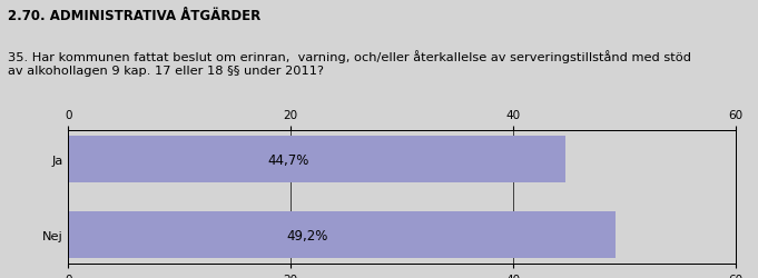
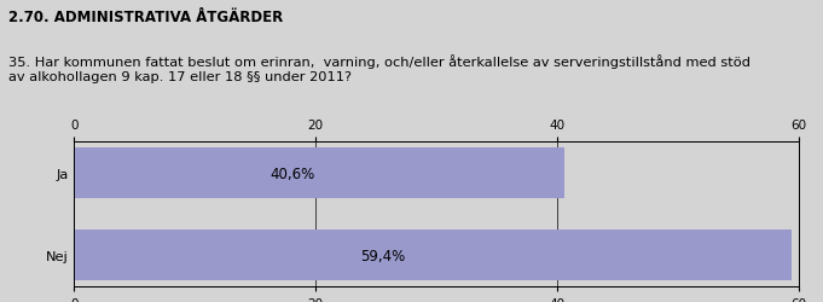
Ja: 44,7% -> 40,6%
Nej: 49,2% -> 59,4%
